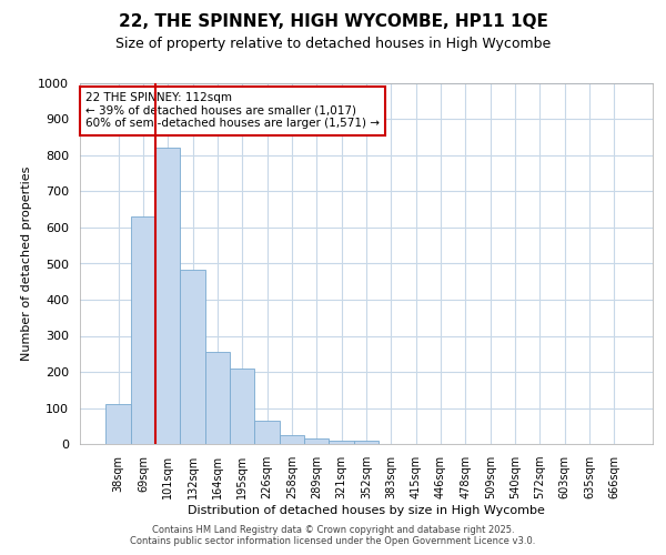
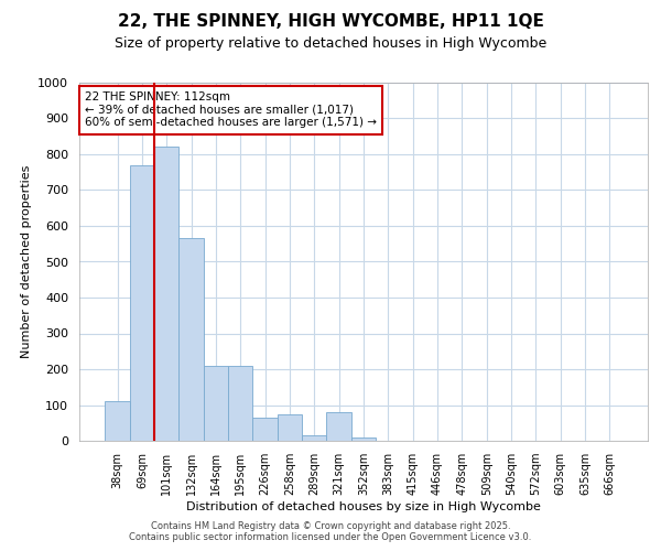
69sqm: 632 -> 770
132sqm: 483 -> 565
164sqm: 254 -> 210
258sqm: 26 -> 75
321sqm: 10 -> 80
